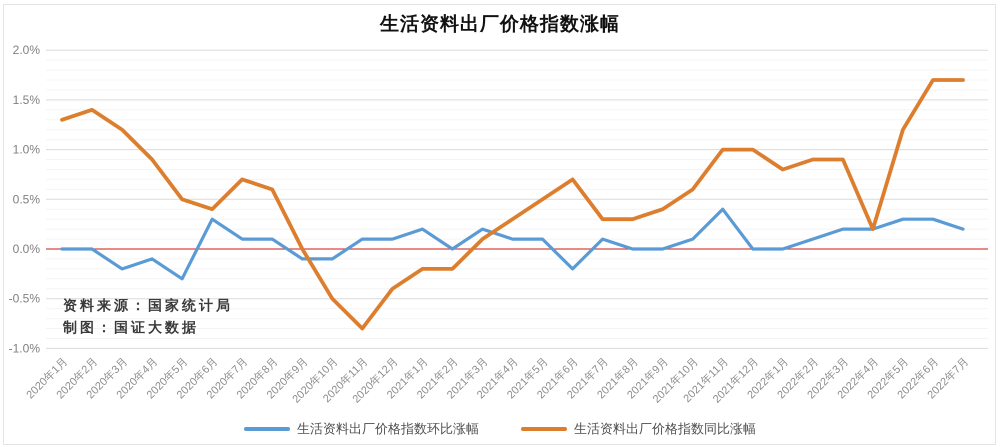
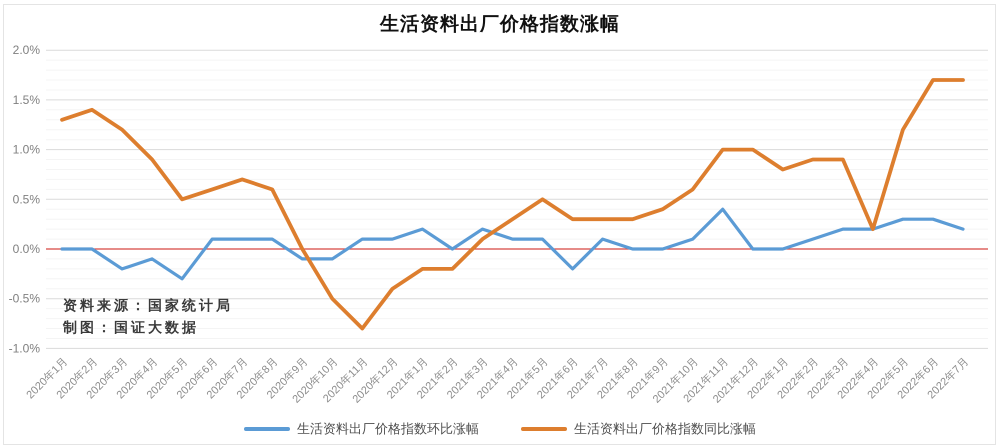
生活资料出厂价格指数环比涨幅/2020年6月: 0.3% -> 0.1%
生活资料出厂价格指数同比涨幅/2020年6月: 0.4% -> 0.6%
生活资料出厂价格指数同比涨幅/2021年6月: 0.7% -> 0.3%
